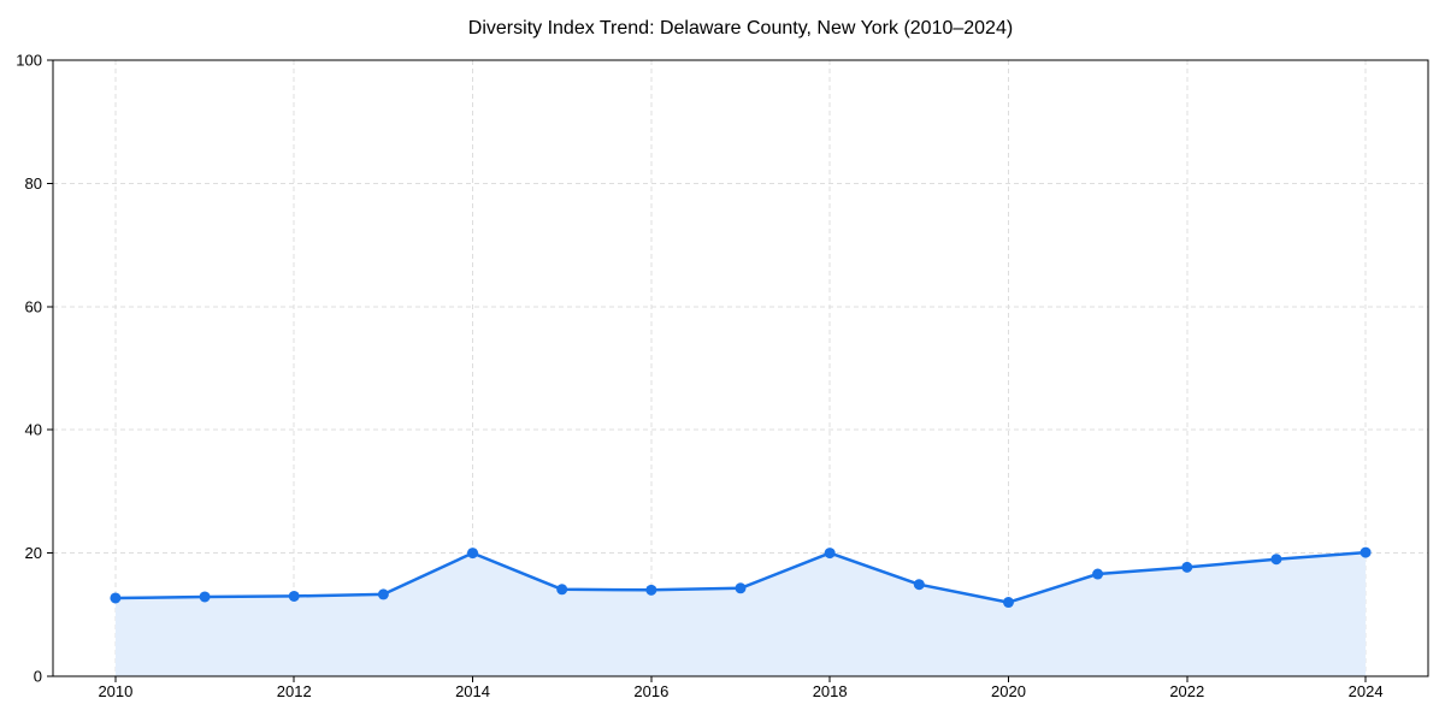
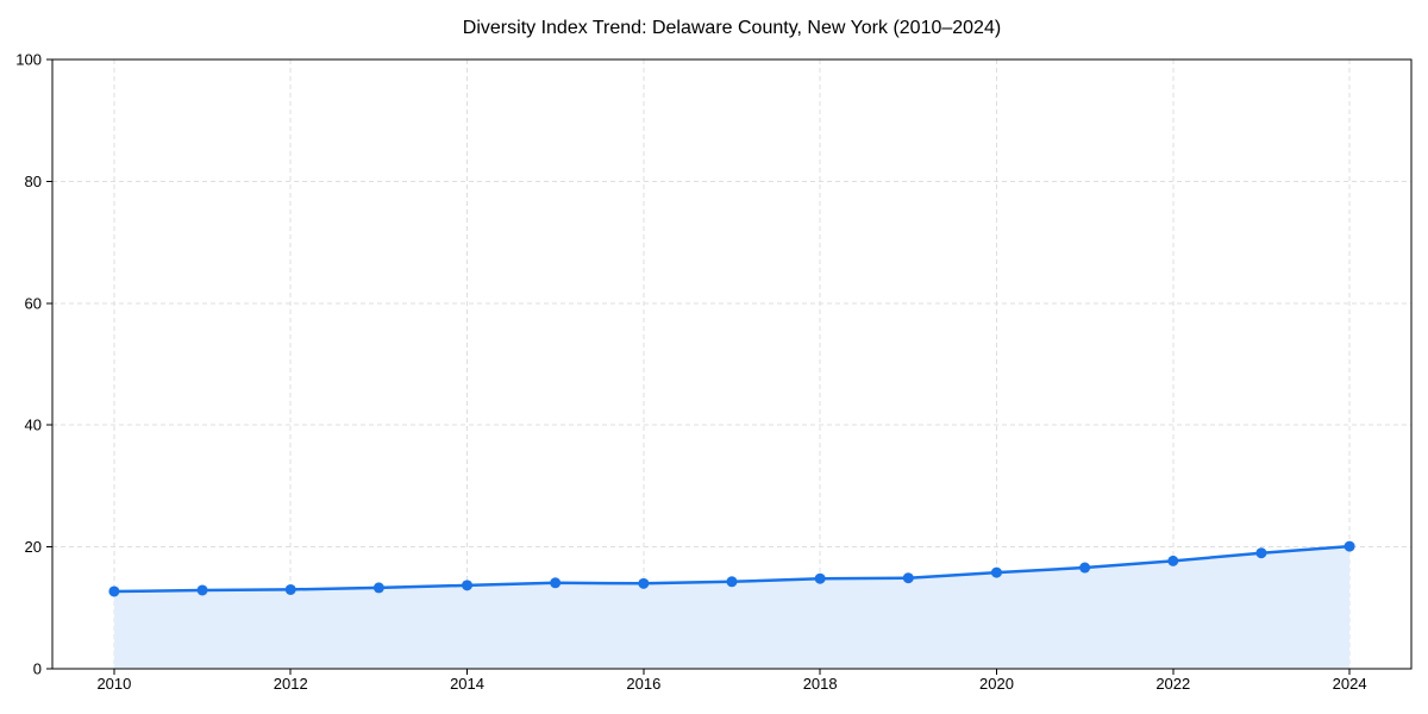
2014: 20 -> 14
2018: 20 -> 15
2020: 12 -> 16
